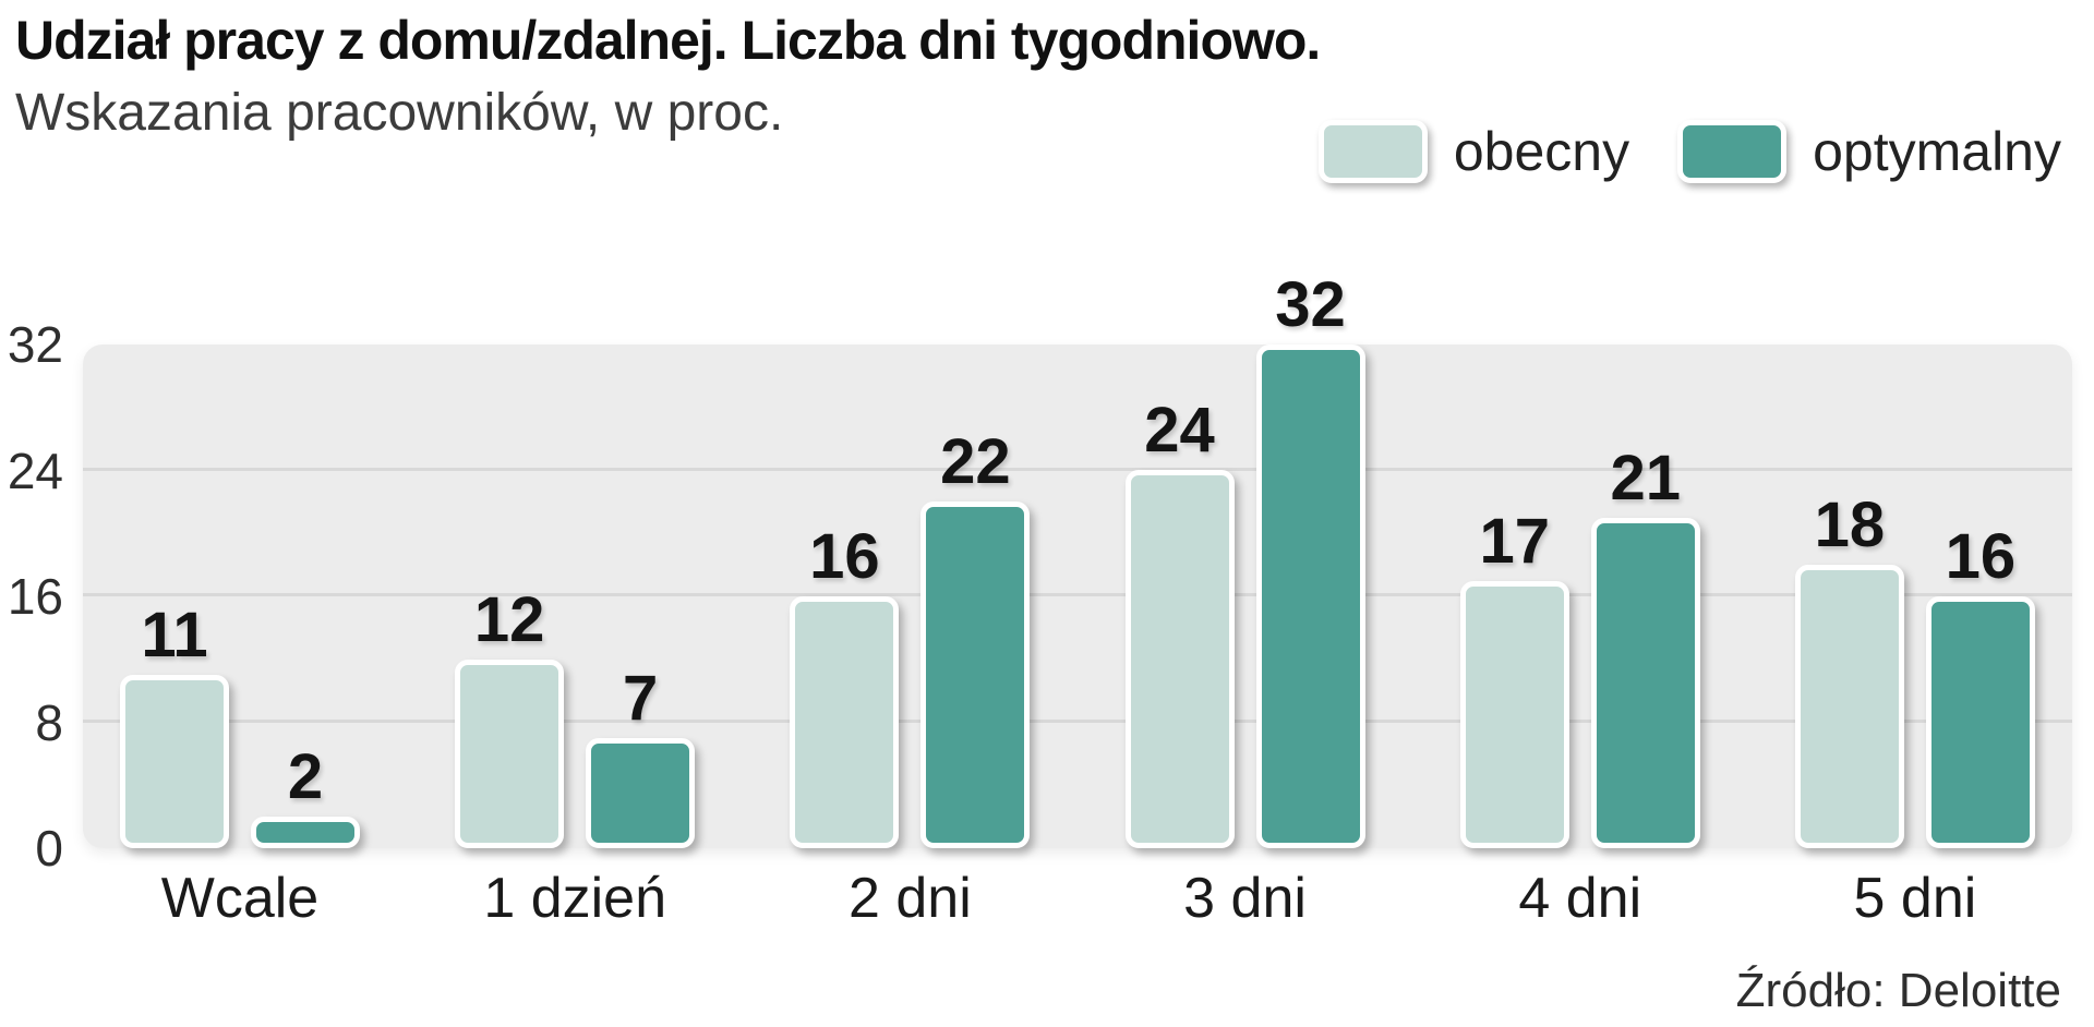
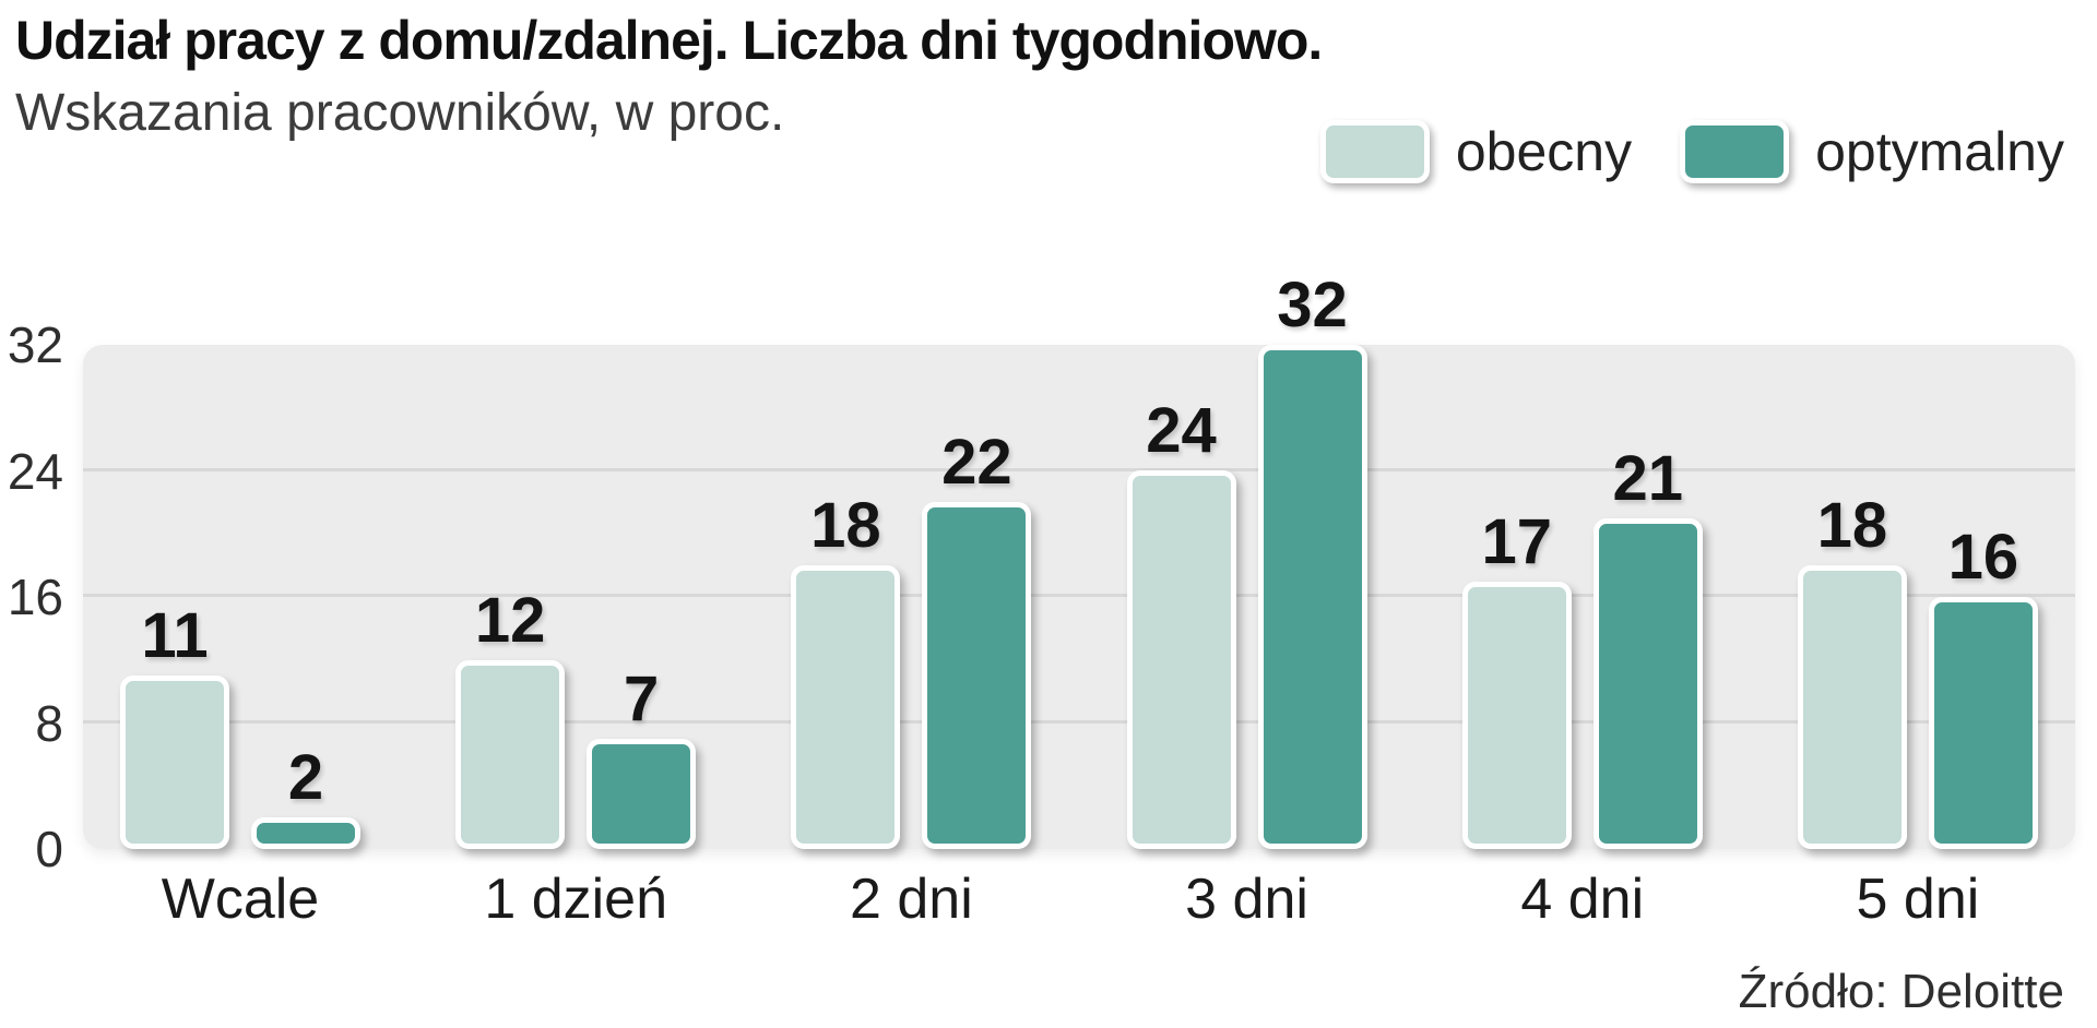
obecny/2 dni: 16 -> 18
